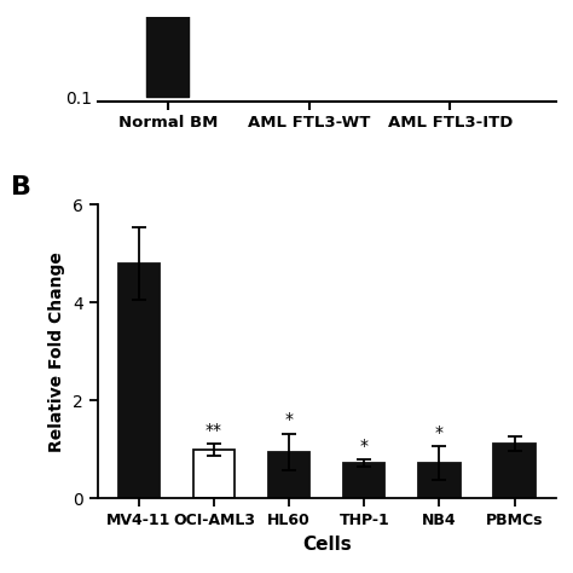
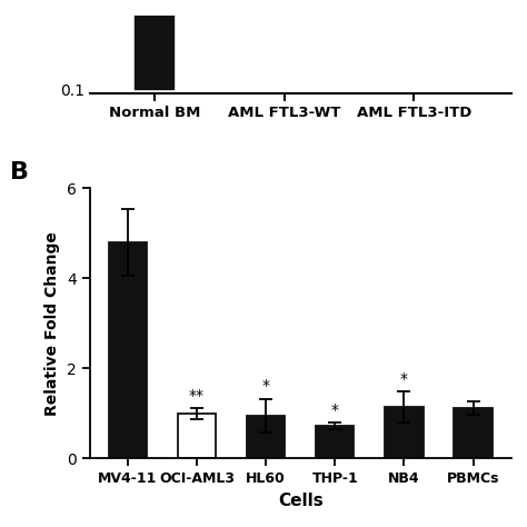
NB4: 0.72 -> 1.15
